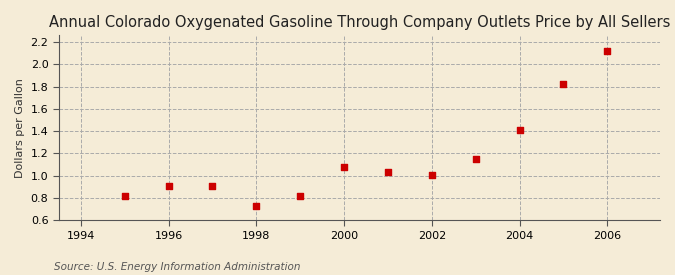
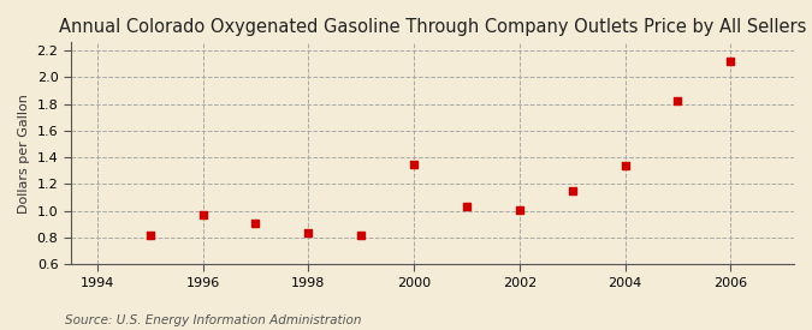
1996: 0.91 -> 0.97
1998: 0.73 -> 0.84
2000: 1.08 -> 1.35
2004: 1.41 -> 1.34
